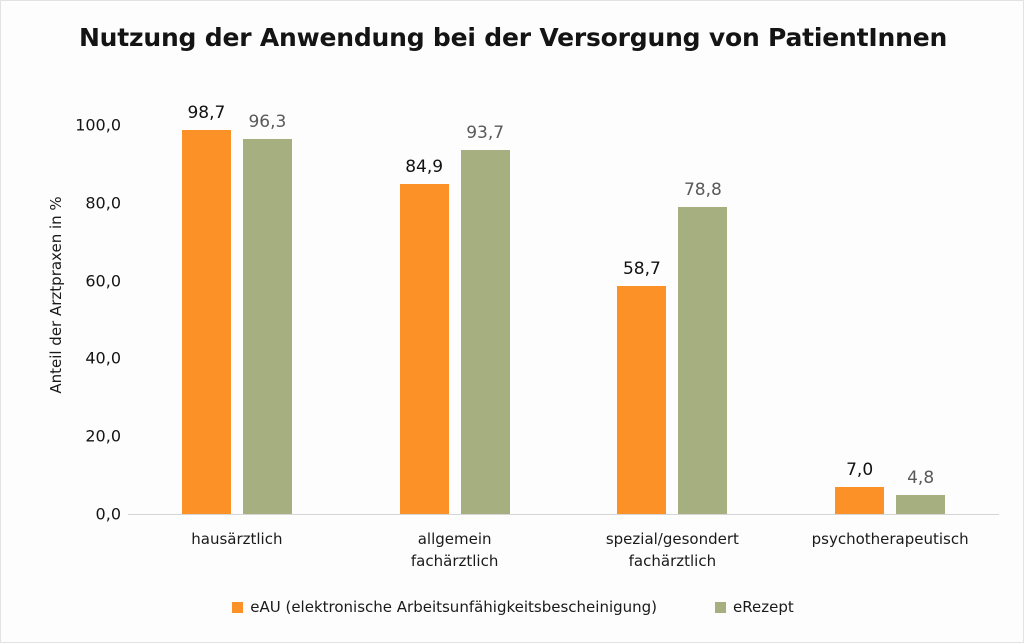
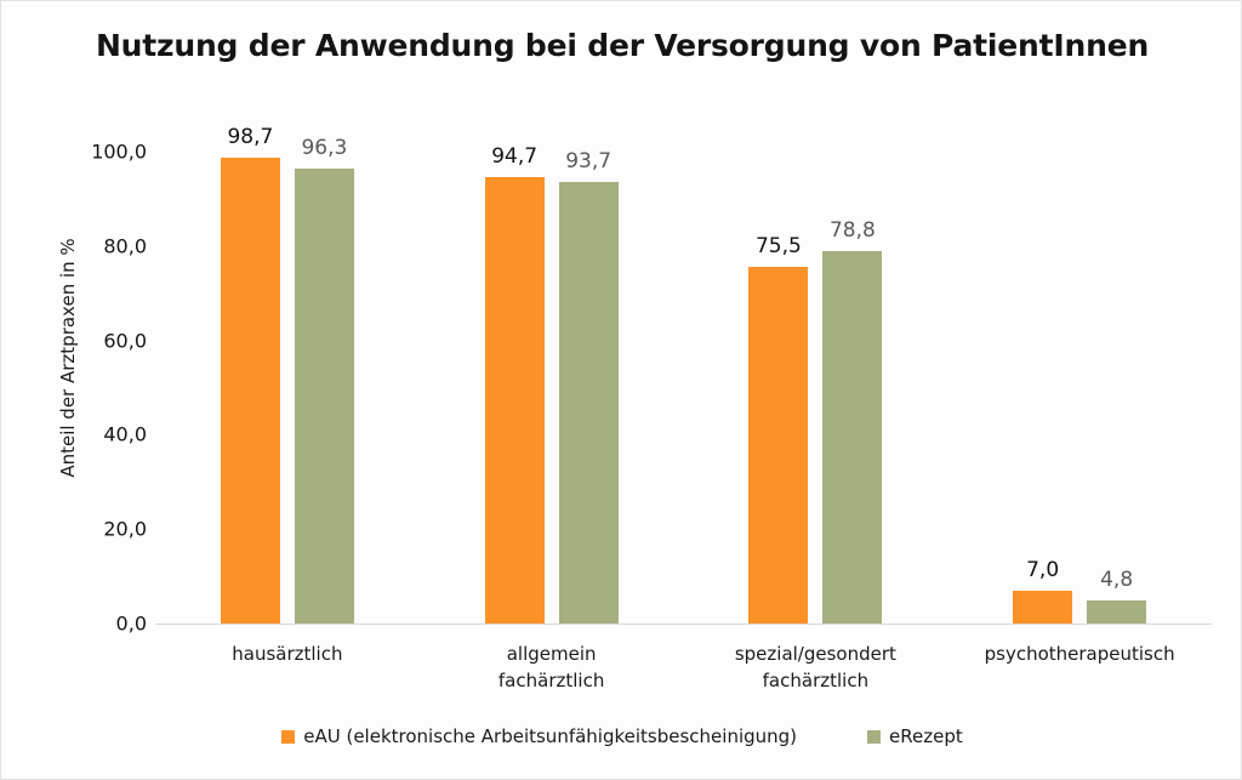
eAU (elektronische Arbeitsunfähigkeitsbescheinigung)/allgemein fachärztlich: 84,9 -> 94,7
eAU (elektronische Arbeitsunfähigkeitsbescheinigung)/spezial/gesondert fachärztlich: 58,7 -> 75,5
